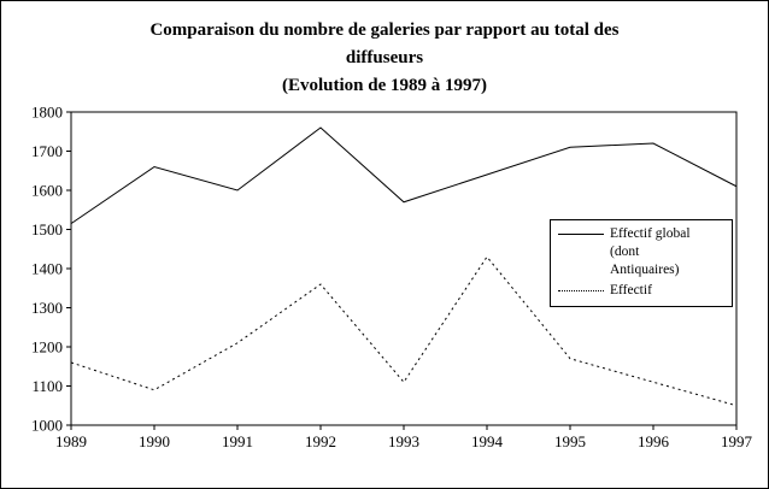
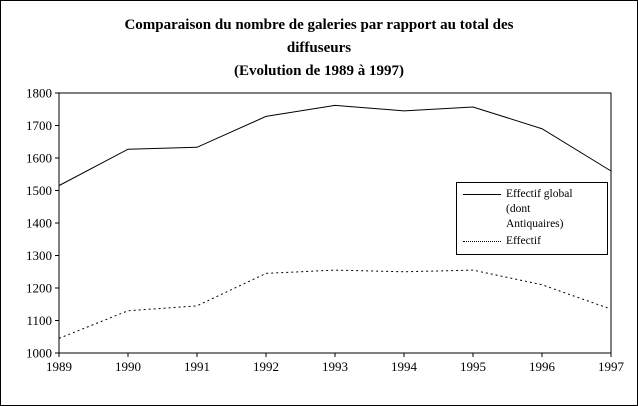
Effectif/1989: 1160 -> 1040
Effectif global (dont Antiquaires)/1990: 1660 -> 1630
Effectif/1990: 1090 -> 1130
Effectif global (dont Antiquaires)/1991: 1600 -> 1630
Effectif/1991: 1210 -> 1140
Effectif global (dont Antiquaires)/1992: 1760 -> 1730
Effectif/1992: 1360 -> 1240
Effectif global (dont Antiquaires)/1993: 1570 -> 1760
Effectif/1993: 1110 -> 1260
Effectif global (dont Antiquaires)/1994: 1640 -> 1740
Effectif/1994: 1430 -> 1250
Effectif global (dont Antiquaires)/1995: 1710 -> 1760
Effectif/1995: 1170 -> 1260
Effectif global (dont Antiquaires)/1996: 1720 -> 1690
Effectif/1996: 1110 -> 1210
Effectif global (dont Antiquaires)/1997: 1610 -> 1560
Effectif/1997: 1050 -> 1140
